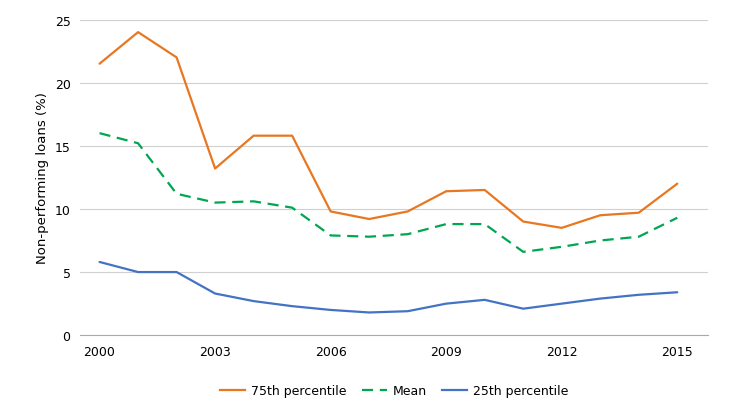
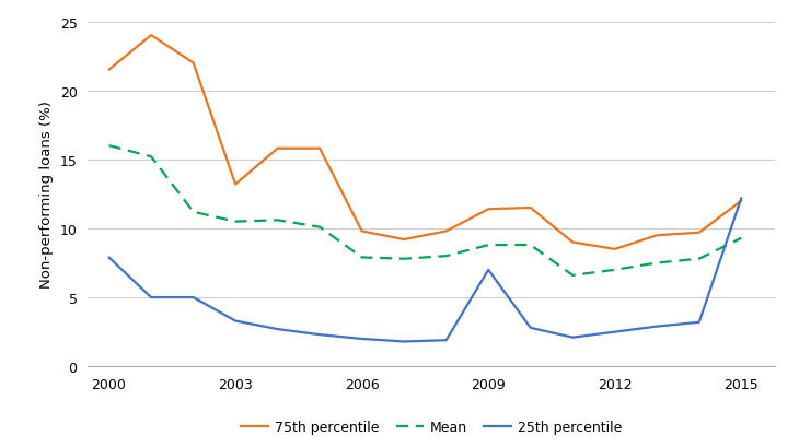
25th percentile/2000: 5.8 -> 7.9
25th percentile/2009: 2.5 -> 7.0
25th percentile/2015: 3.4 -> 12.2
